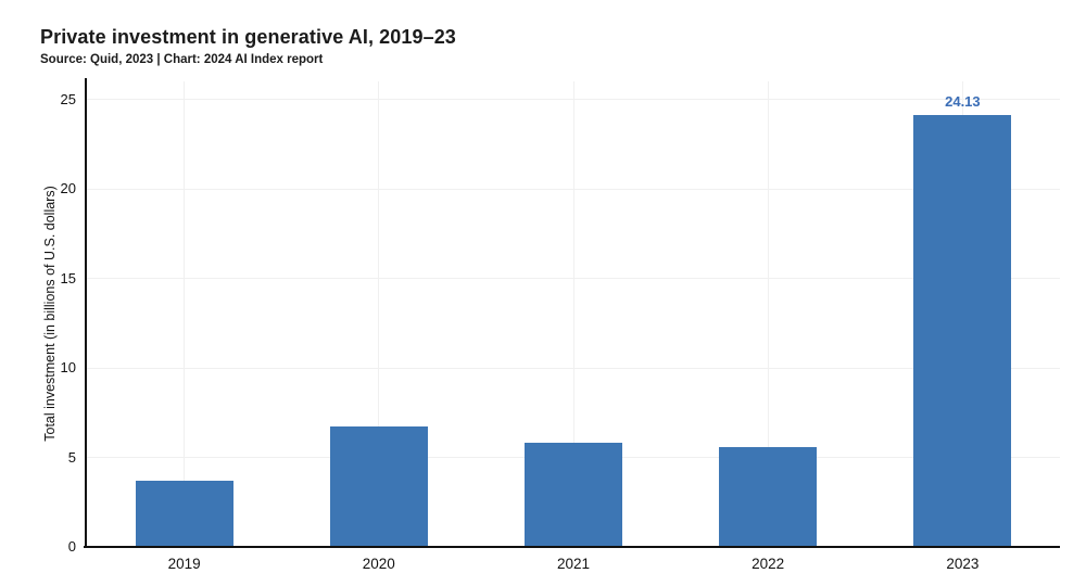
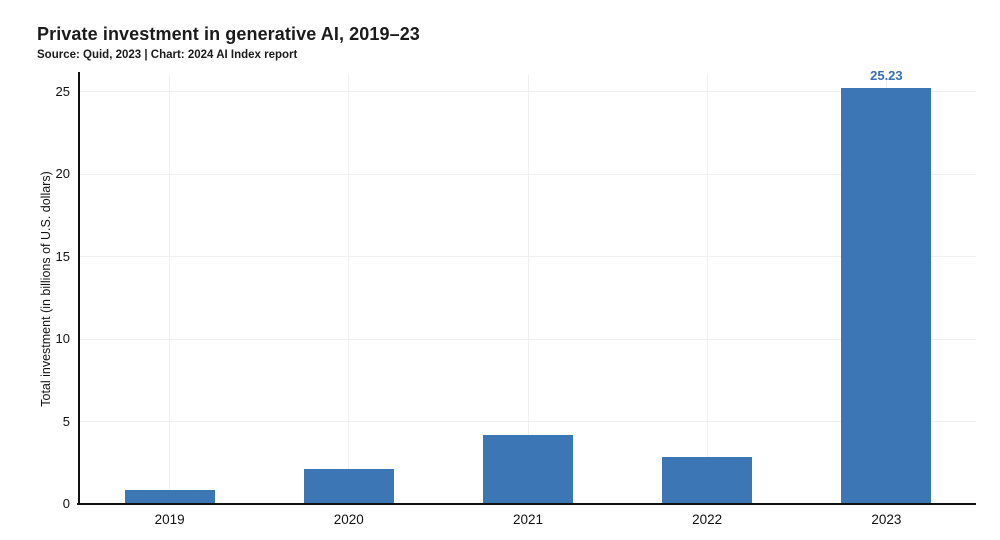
2019: 3.7 -> 0.8
2020: 6.7 -> 2.1
2021: 5.8 -> 4.2
2022: 5.6 -> 2.9
2023: 24.13 -> 25.23
